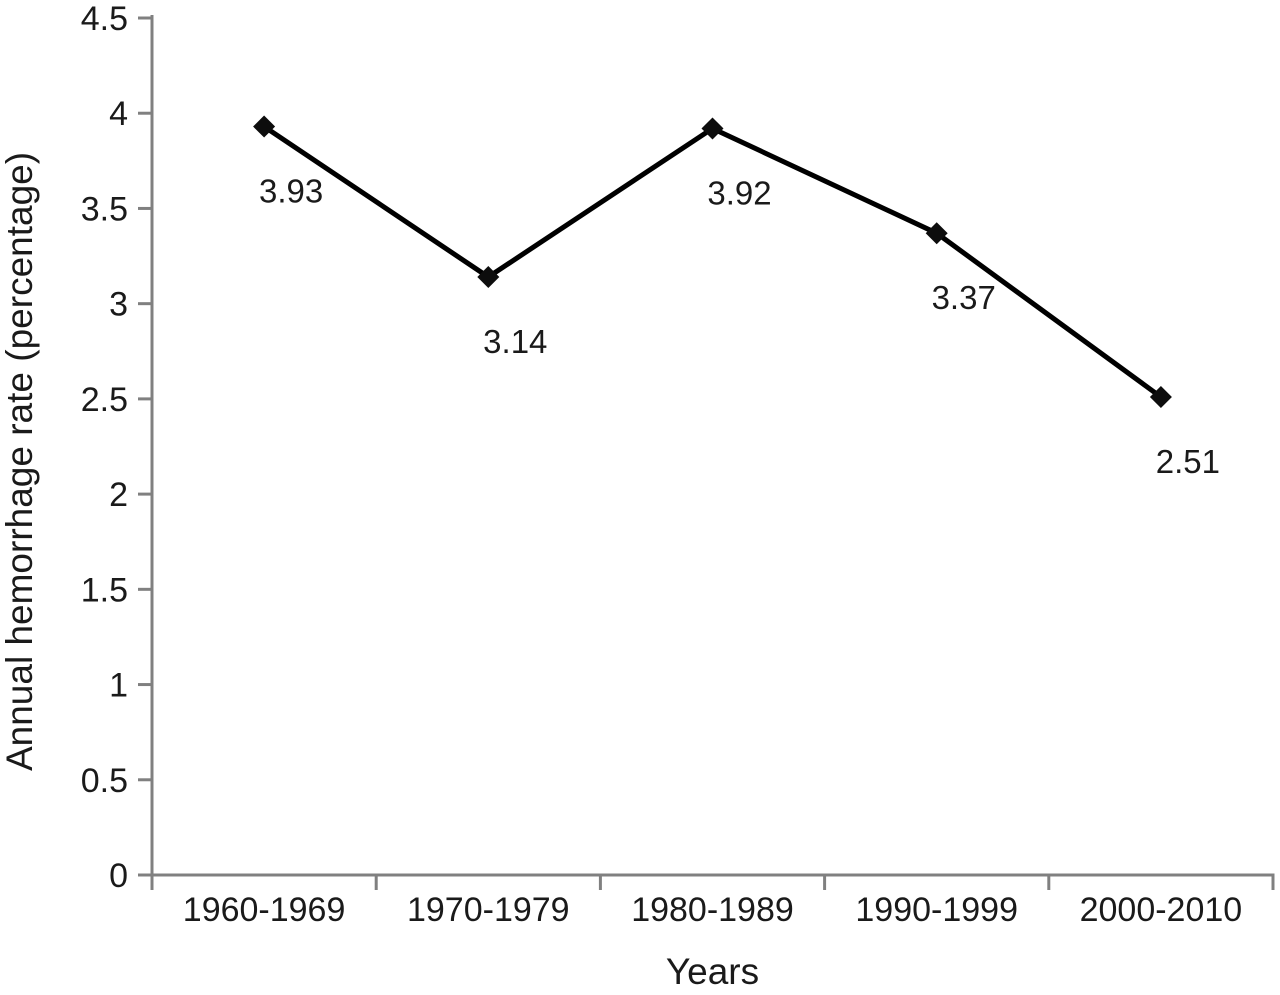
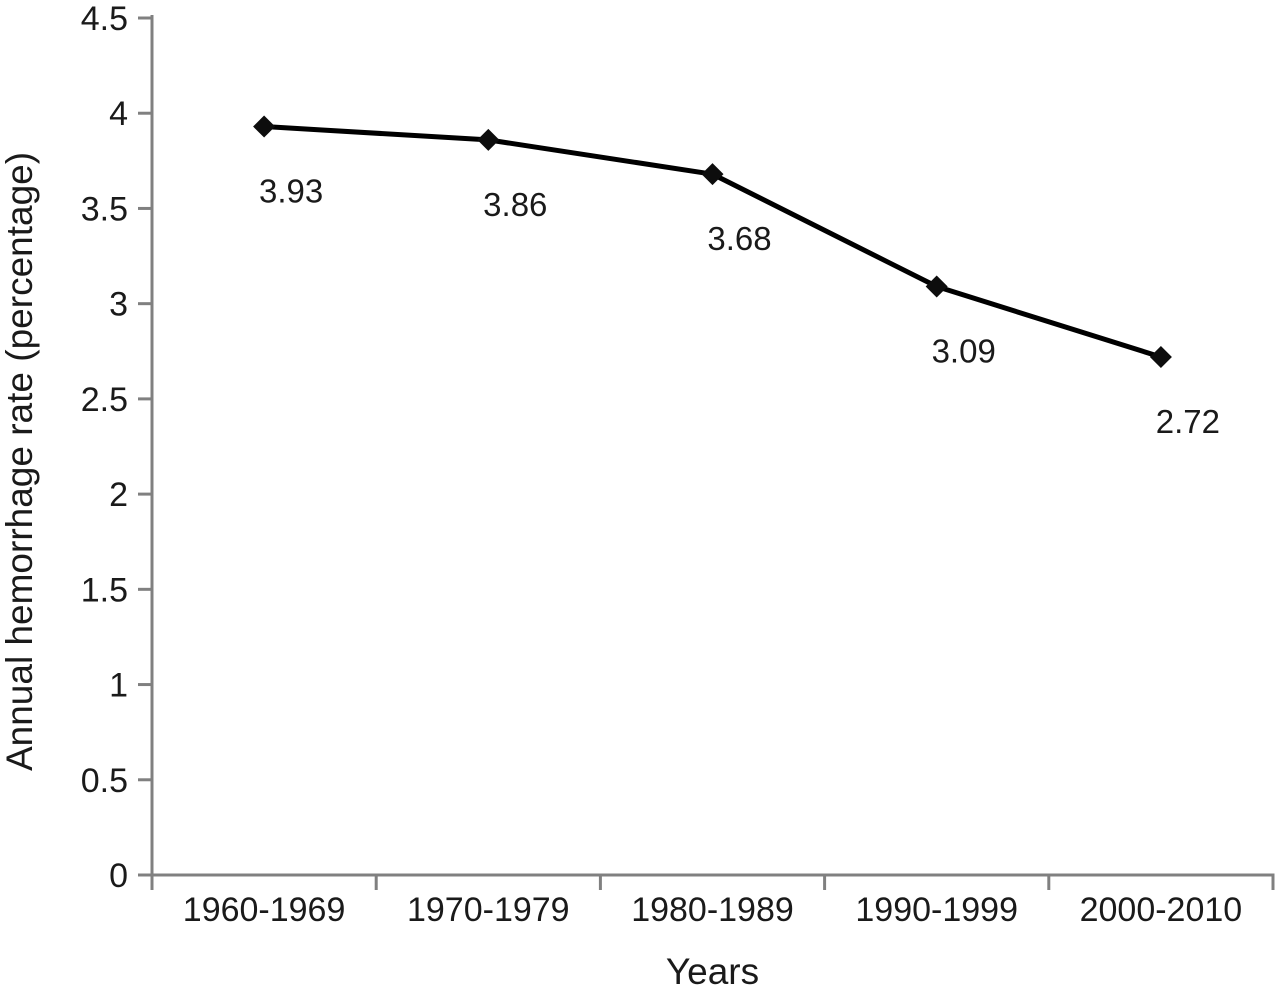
1970-1979: 3.14 -> 3.86
1980-1989: 3.92 -> 3.68
1990-1999: 3.37 -> 3.09
2000-2010: 2.51 -> 2.72
